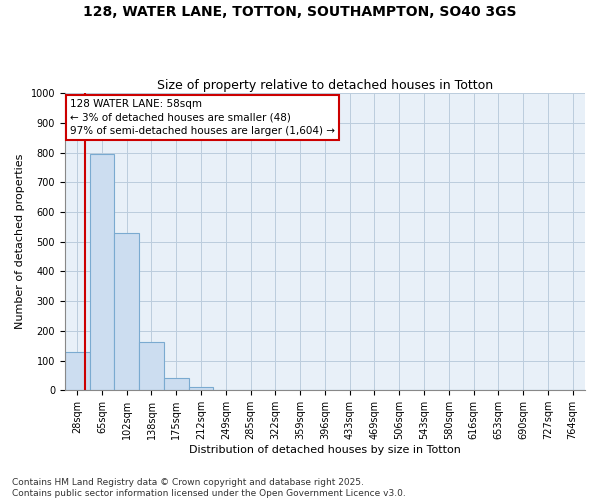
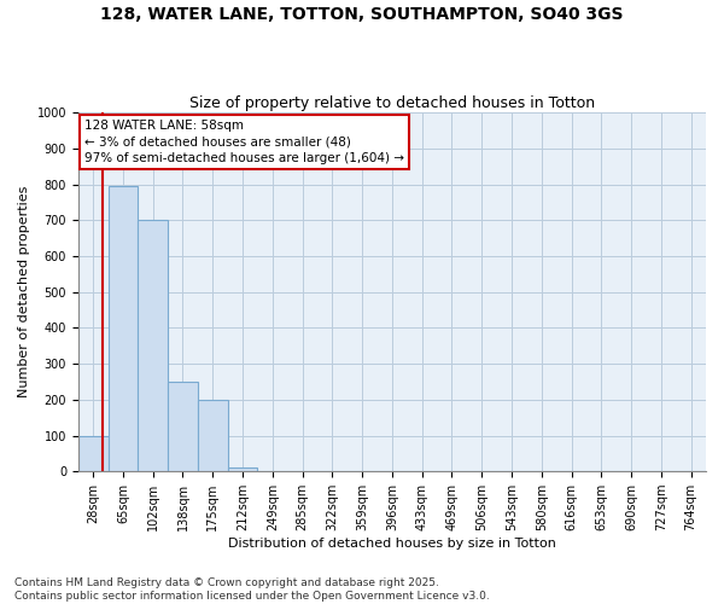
28sqm: 130 -> 100
102sqm: 530 -> 700
138sqm: 162 -> 250
175sqm: 40 -> 200
